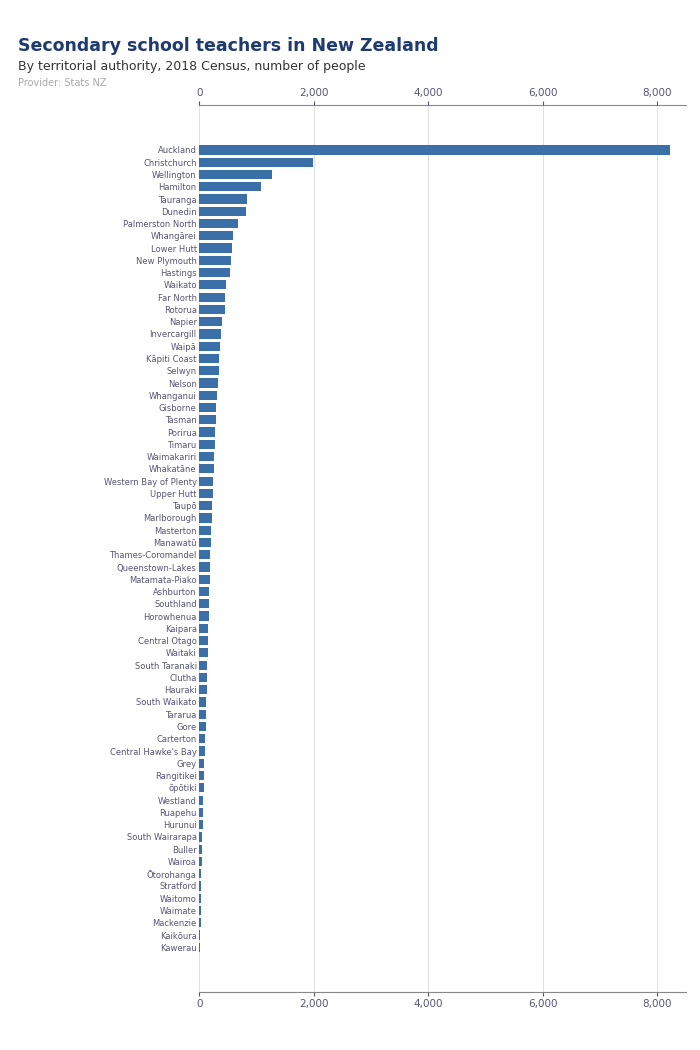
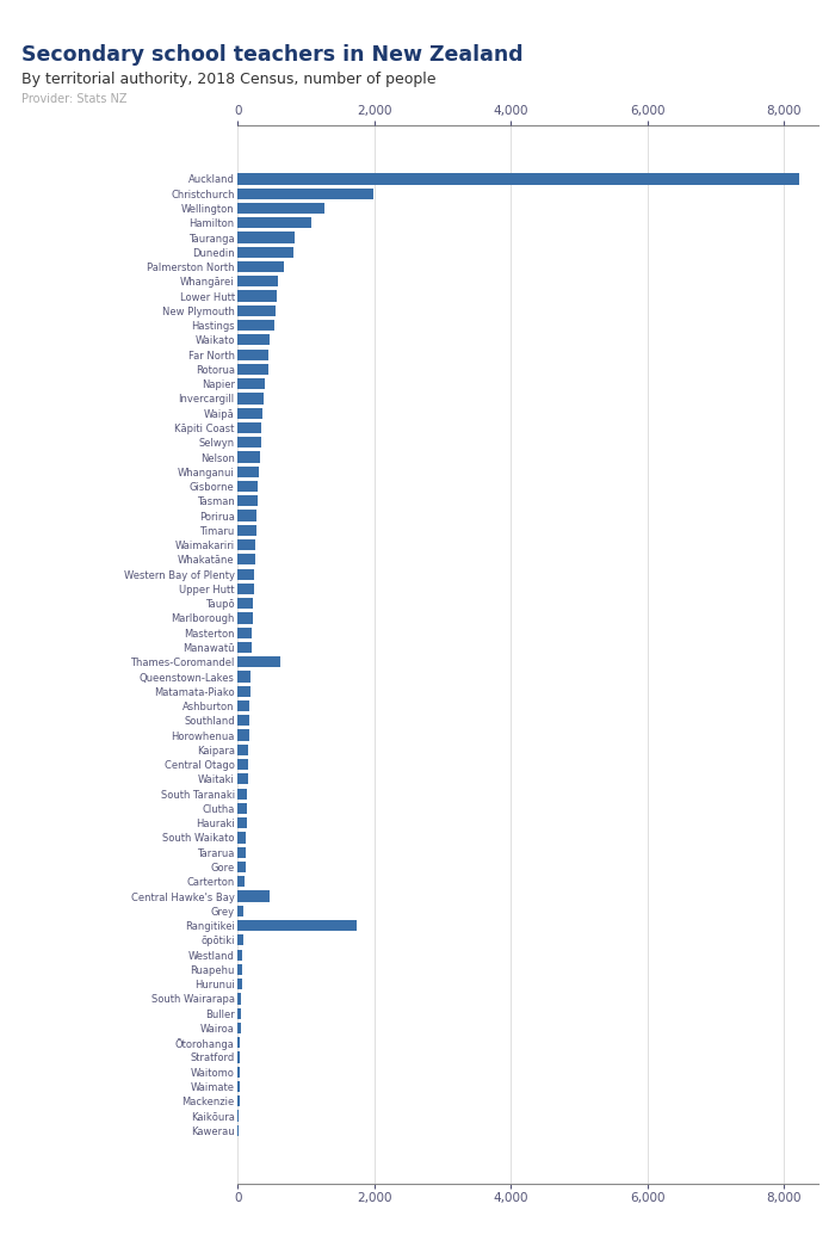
Thames-Coromandel: 190 -> 620
Central Hawke's Bay: 90 -> 460
Rangitikei: 80 -> 1,740
